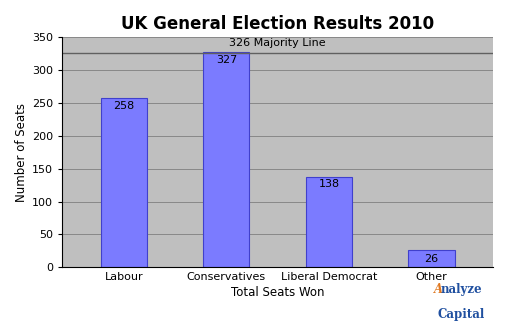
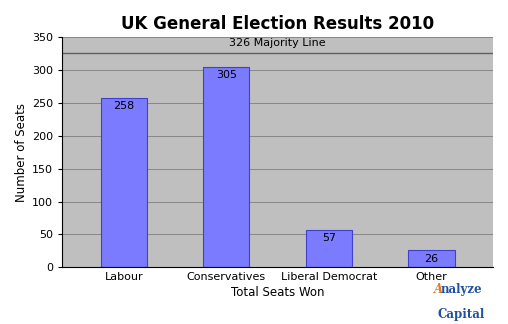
Conservatives: 327 -> 305
Liberal Democrat: 138 -> 57
